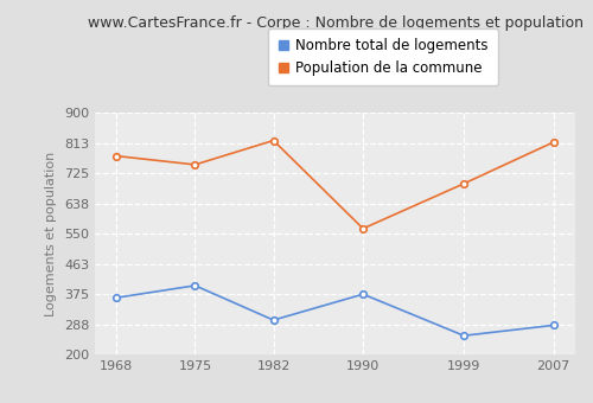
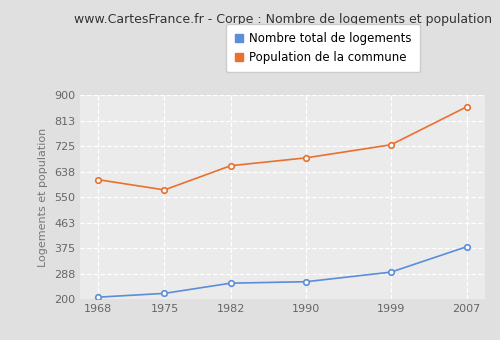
Nombre total de logements/1968: 365 -> 207
Population de la commune/1968: 775 -> 610
Nombre total de logements/1975: 400 -> 220
Population de la commune/1975: 750 -> 575
Nombre total de logements/1982: 300 -> 255
Population de la commune/1982: 820 -> 658
Nombre total de logements/1990: 375 -> 260
Population de la commune/1990: 565 -> 685
Nombre total de logements/1999: 255 -> 293
Population de la commune/1999: 695 -> 730
Nombre total de logements/2007: 285 -> 380
Population de la commune/2007: 815 -> 860
